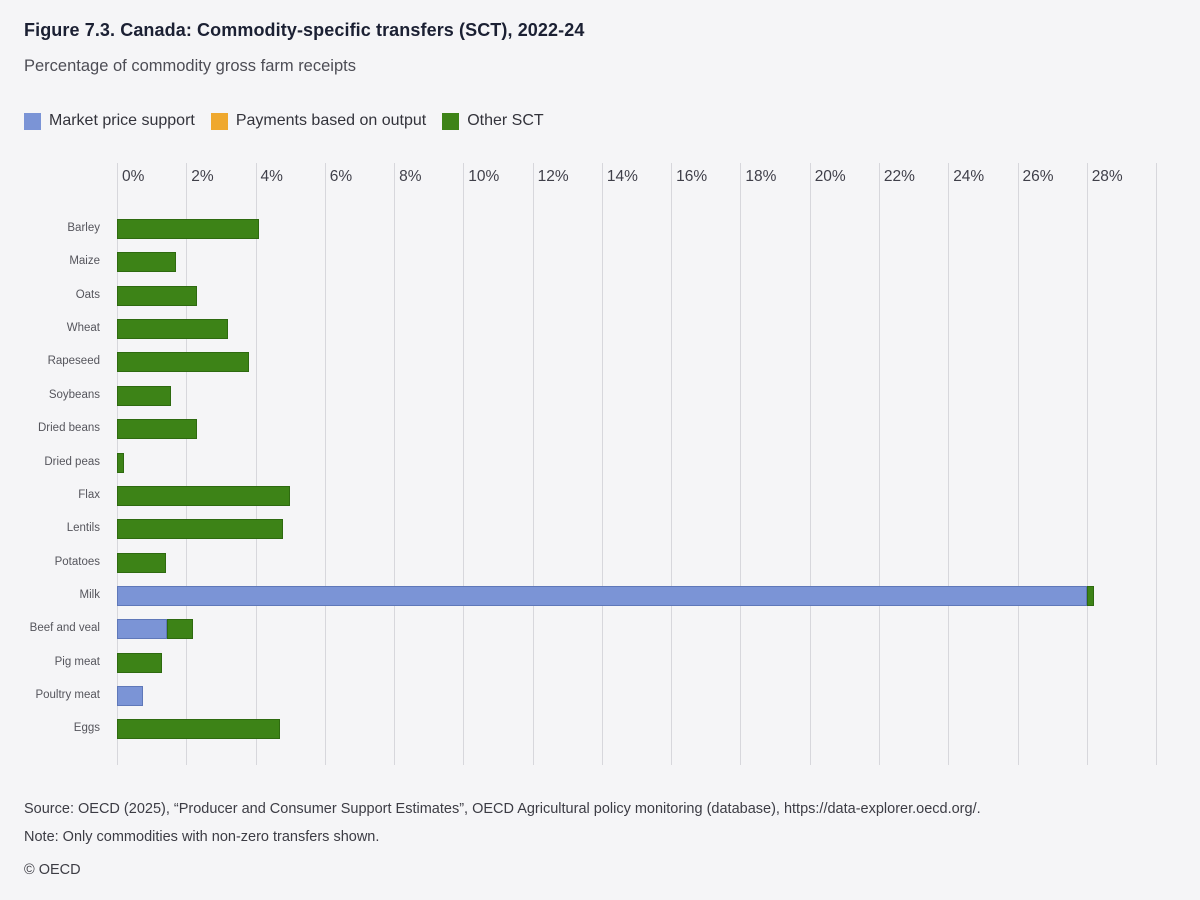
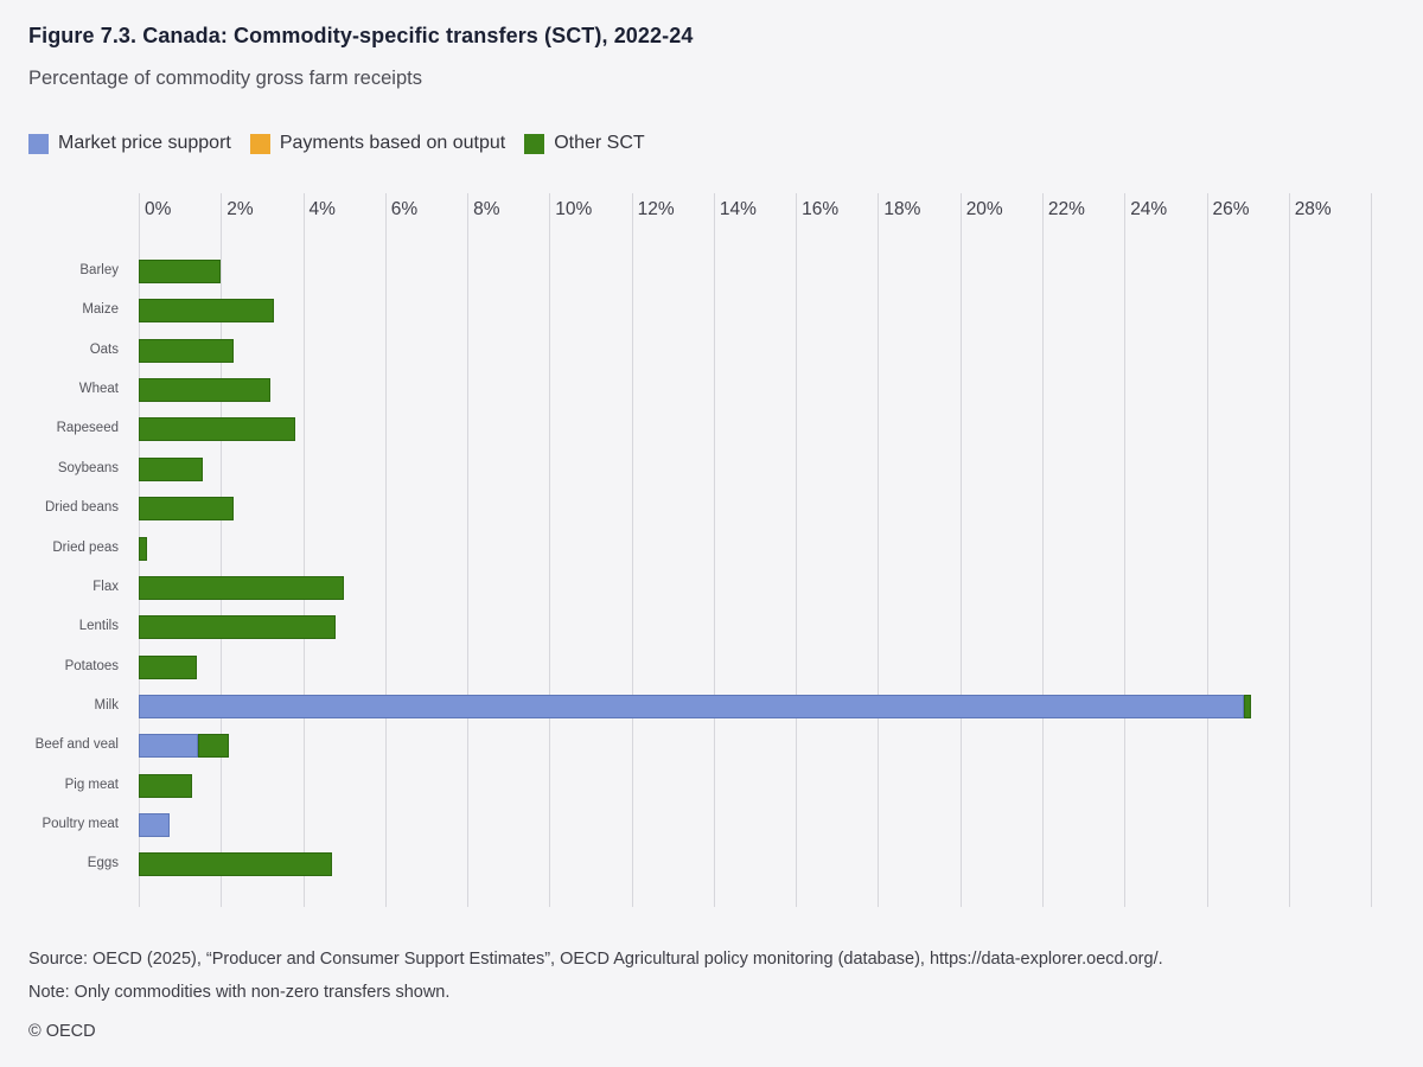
Other SCT/Barley: 4.1% -> 2.0%
Other SCT/Maize: 1.7% -> 3.3%
Market price support/Milk: 28.0% -> 26.9%
